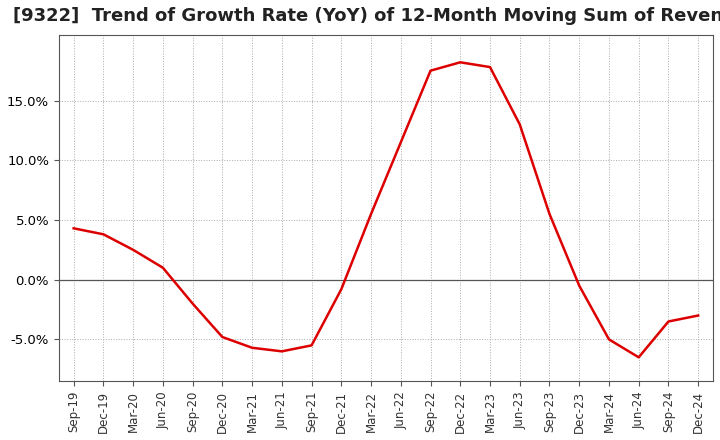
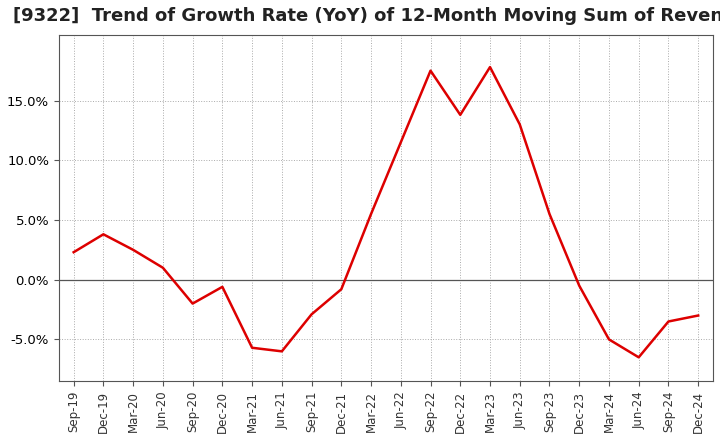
Sep-19: 4.3% -> 2.3%
Dec-20: -4.8% -> -0.6%
Sep-21: -5.5% -> -2.9%
Dec-22: 18.2% -> 13.8%
